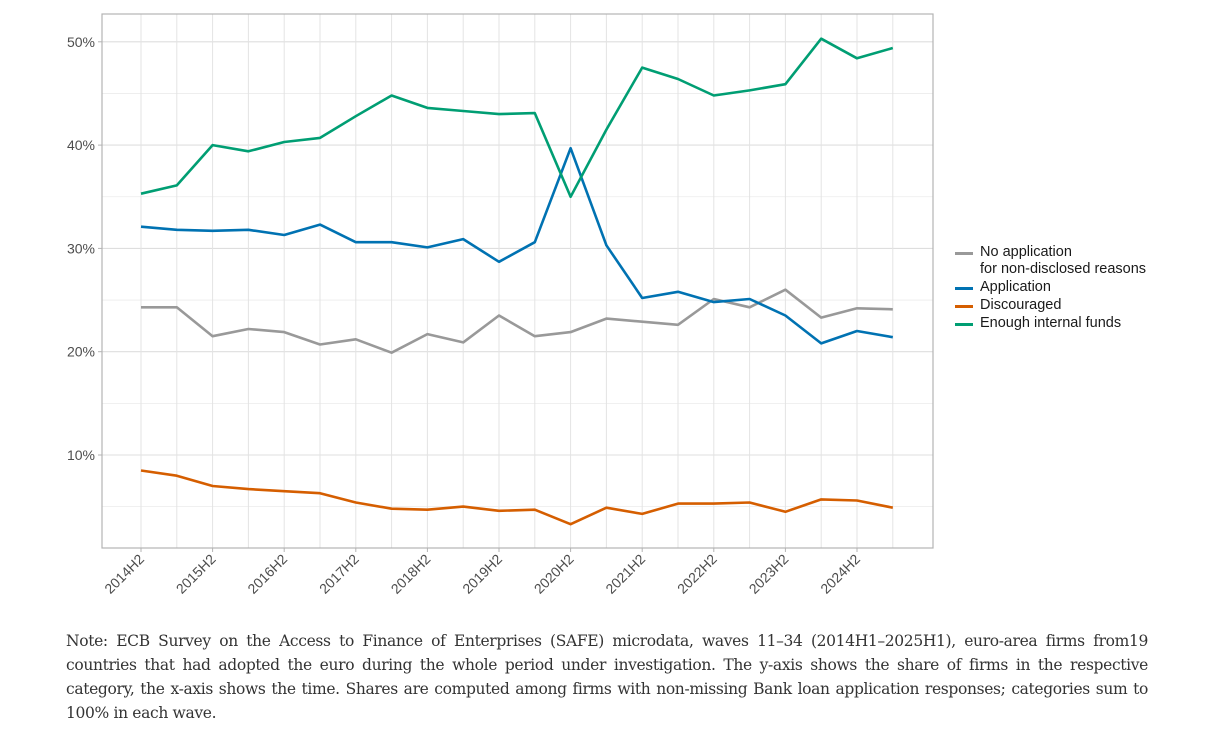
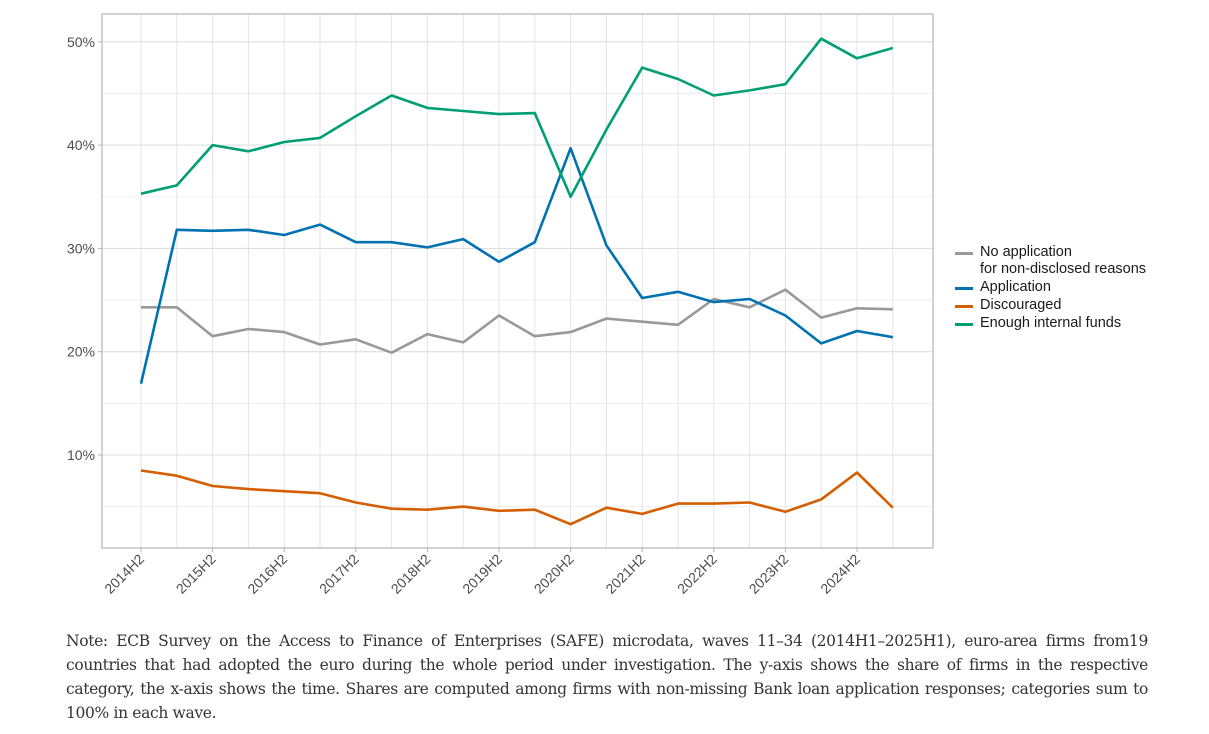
Application/2014H2: 32.1% -> 16.9%
Discouraged/2024H2: 5.6% -> 8.3%
